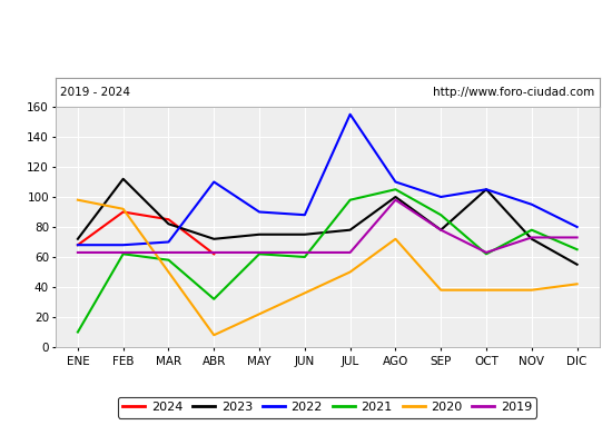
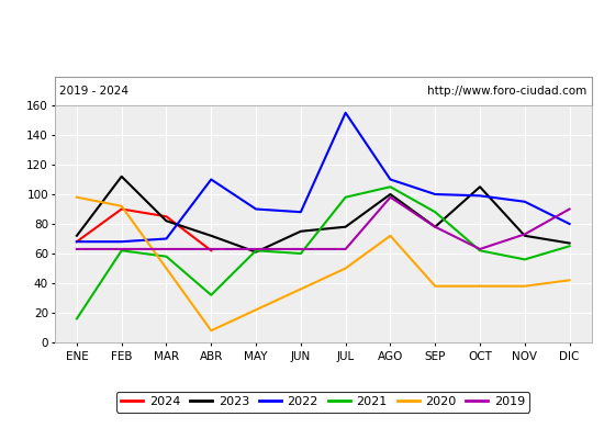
2021/ENE: 10 -> 16
2023/MAY: 75 -> 61
2022/OCT: 105 -> 99
2021/NOV: 78 -> 56
2023/DIC: 55 -> 67
2019/DIC: 73 -> 90
